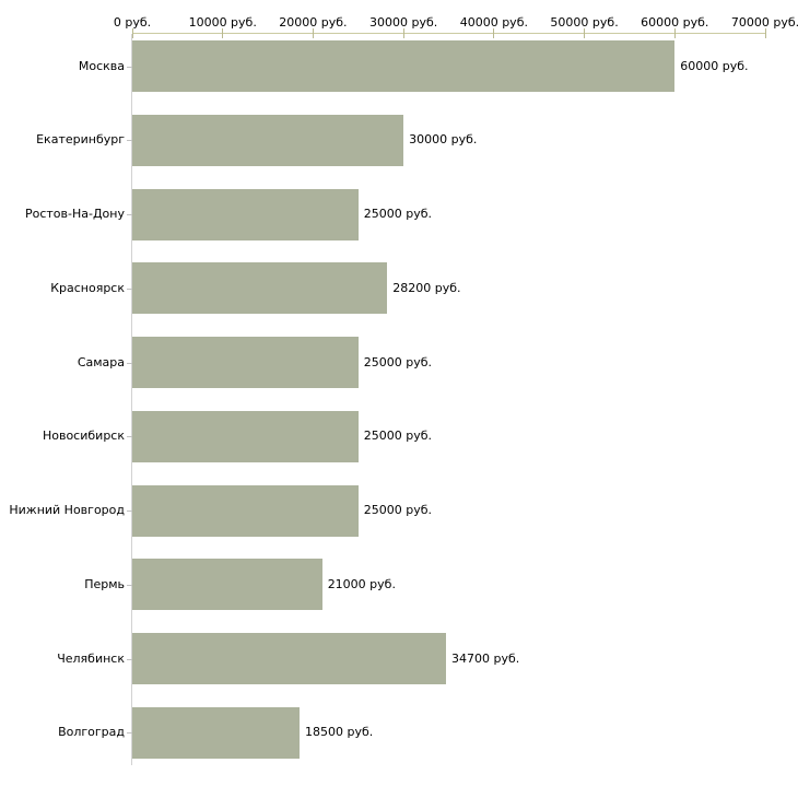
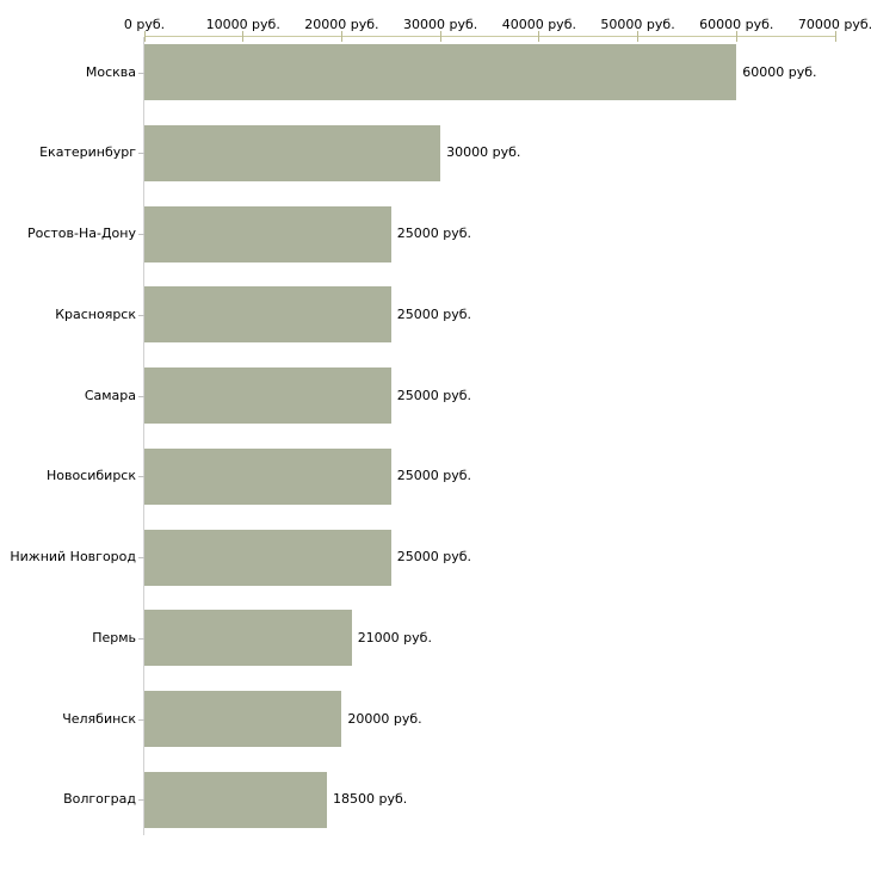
Красноярск: 28200 -> 25000
Челябинск: 34700 -> 20000
